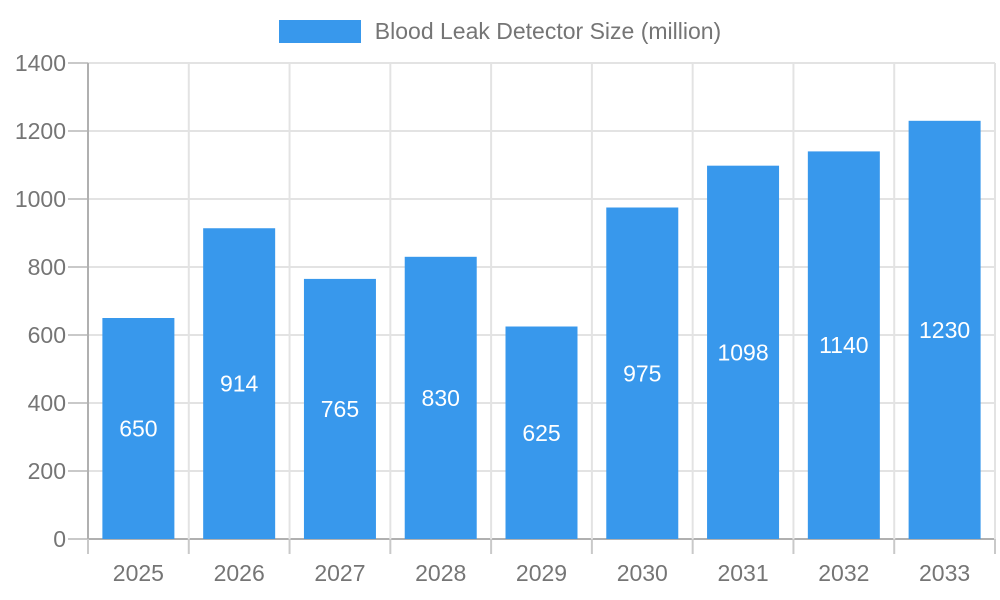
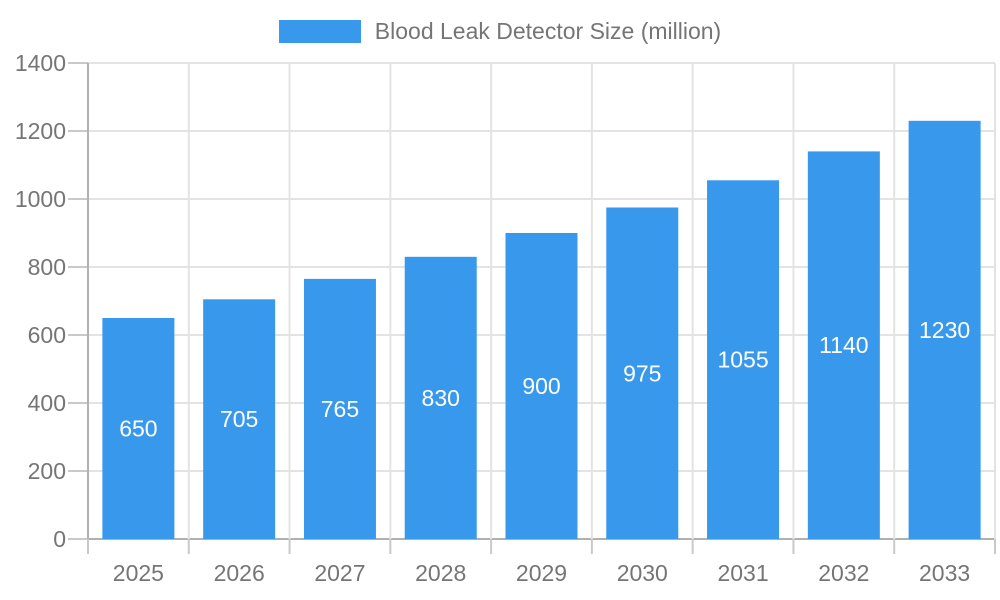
2026: 914 -> 705
2029: 625 -> 900
2031: 1098 -> 1055
